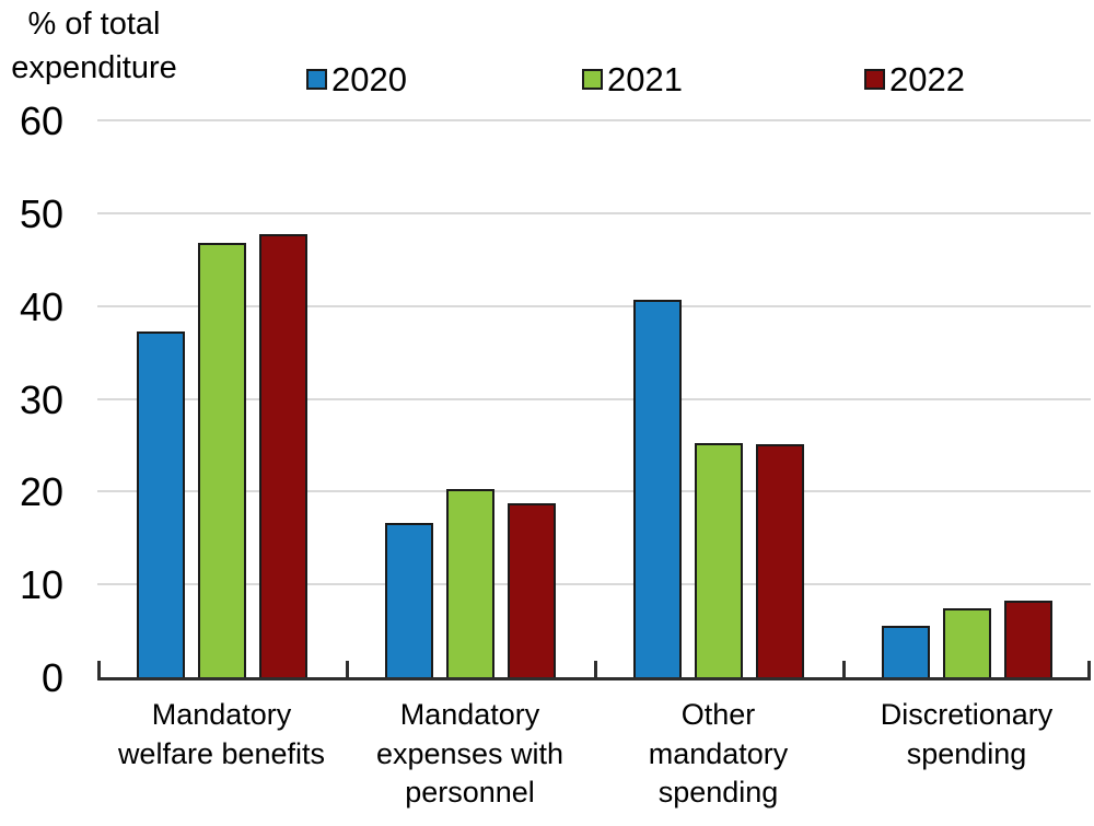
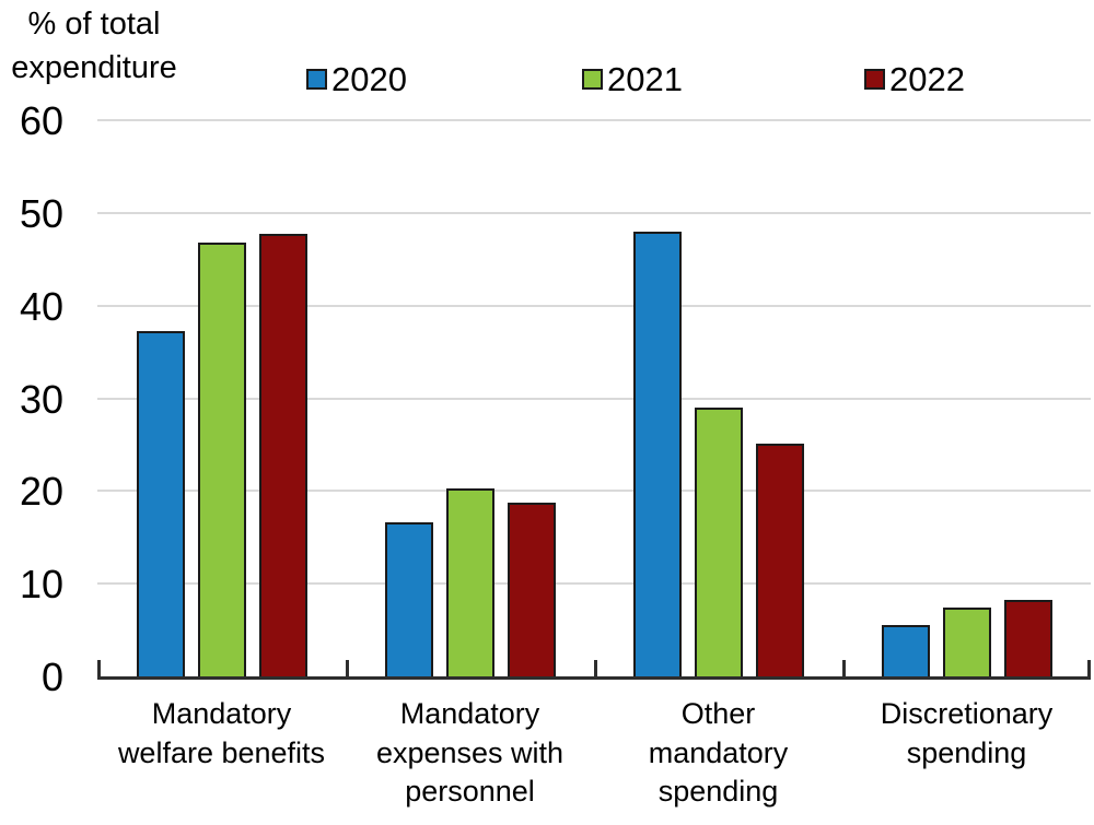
2020/Other mandatory spending: 41 -> 48
2021/Other mandatory spending: 25 -> 29
